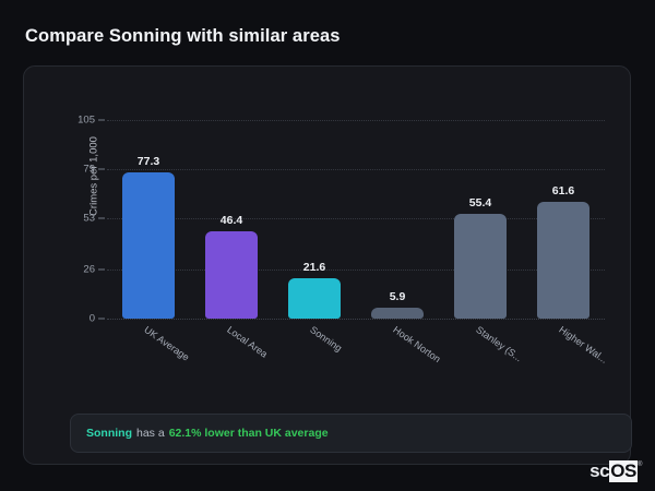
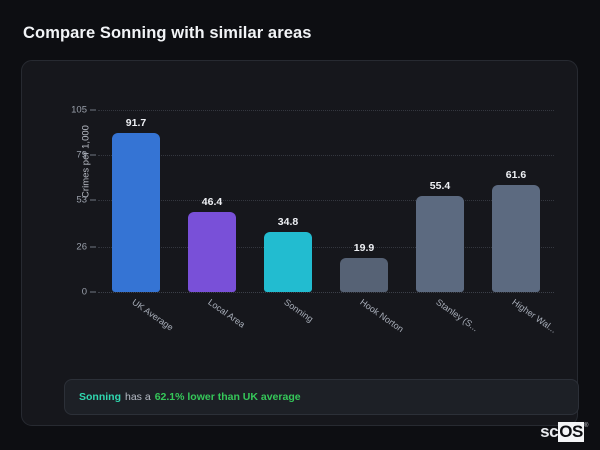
UK Average: 77.3 -> 91.7
Sonning: 21.6 -> 34.8
Hook Norton: 5.9 -> 19.9
